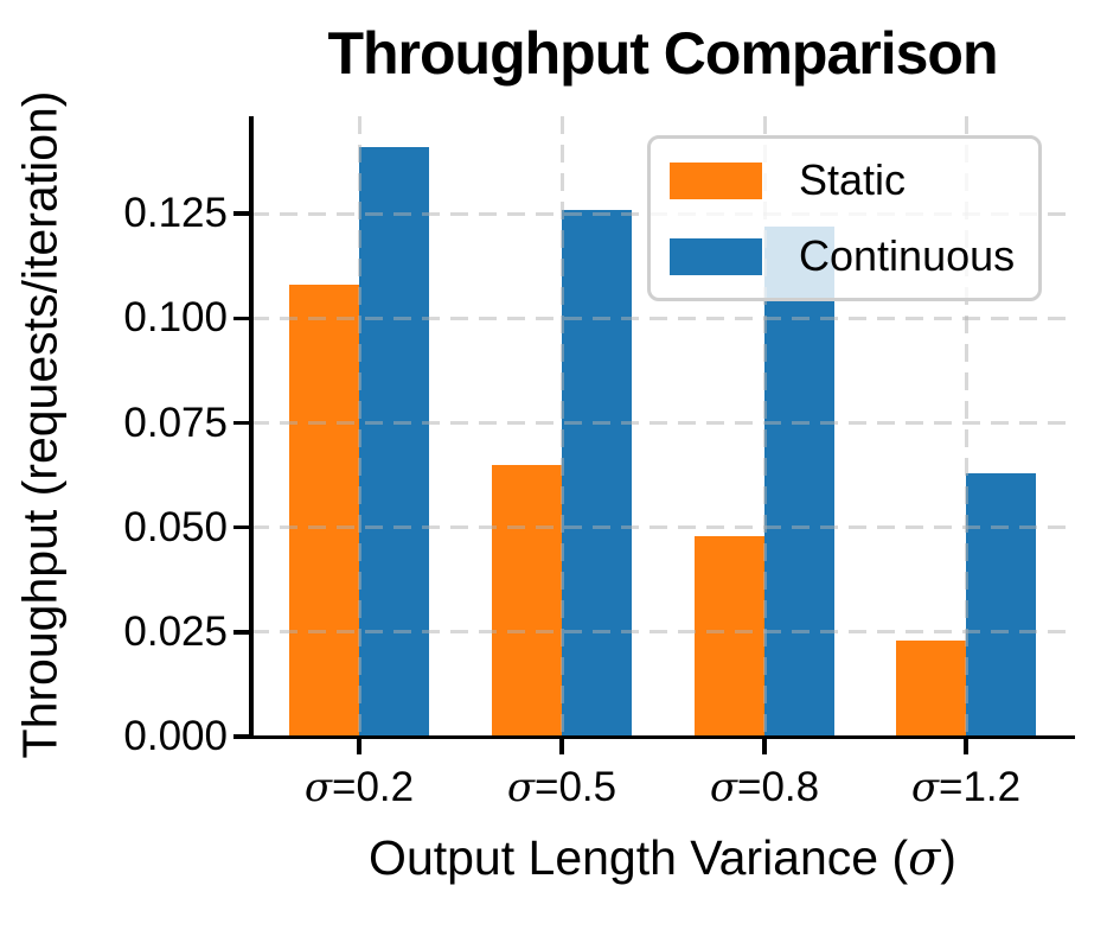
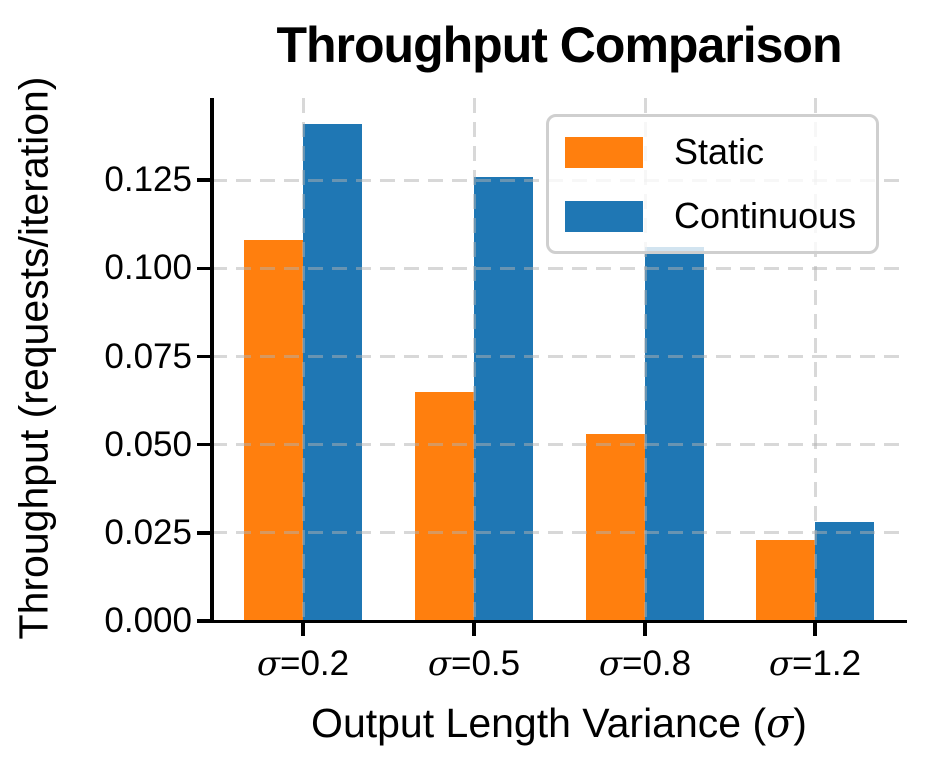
Static/σ=0.8: 0.048 -> 0.053
Continuous/σ=0.8: 0.122 -> 0.106
Continuous/σ=1.2: 0.063 -> 0.028
